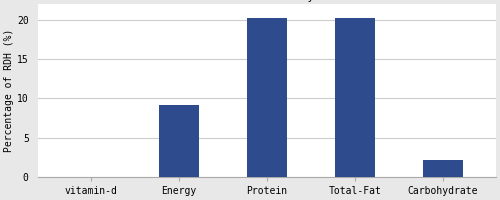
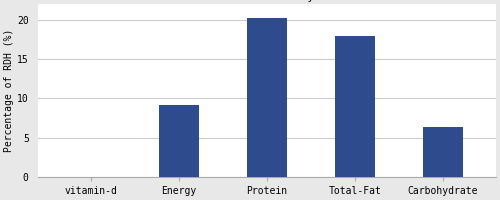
Total-Fat: 20.2 -> 18.0
Carbohydrate: 2.2 -> 6.4
